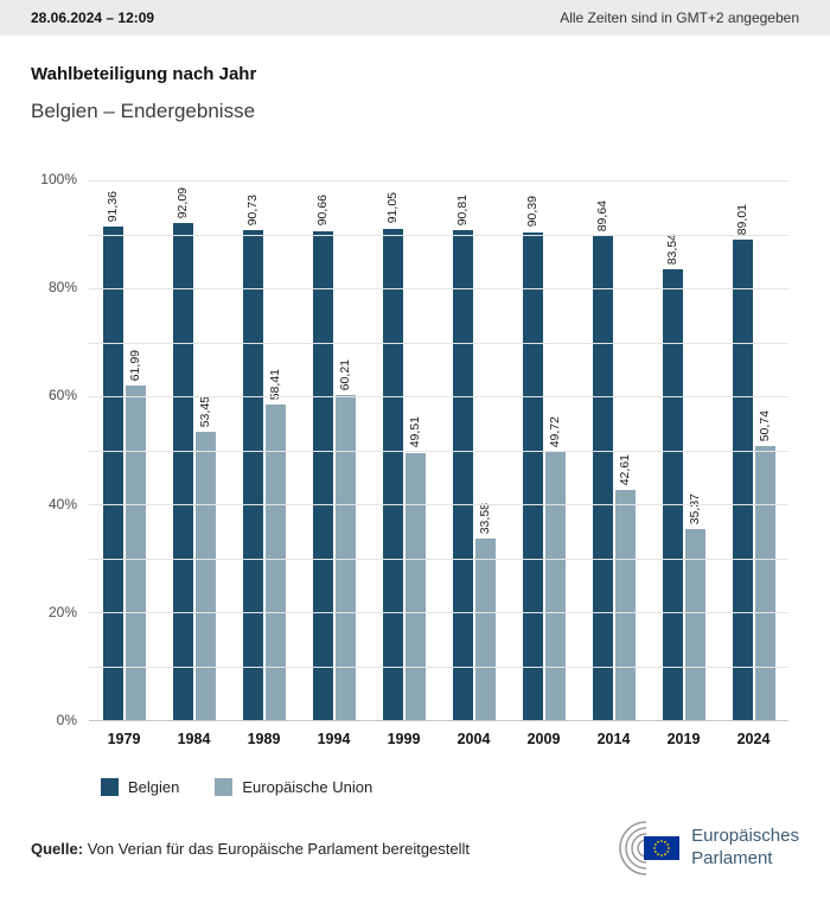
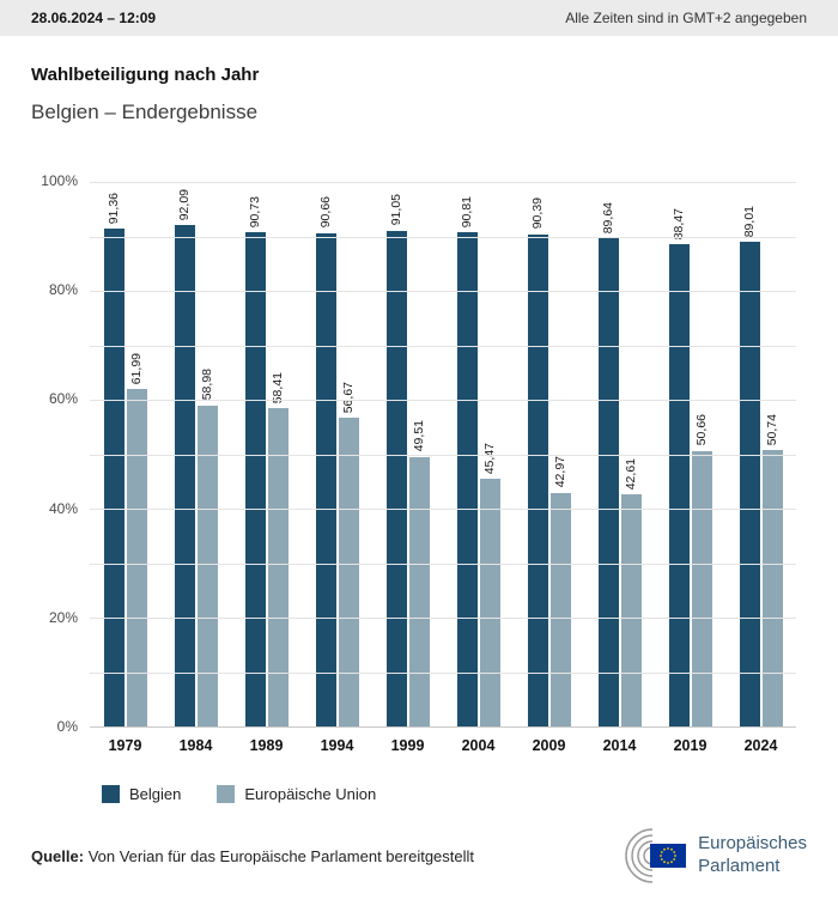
Europäische Union/1984: 53,45 -> 58,98
Europäische Union/1994: 60,21 -> 56,67
Europäische Union/2004: 33,58 -> 45,47
Europäische Union/2009: 49,72 -> 42,97
Belgien/2019: 83,54 -> 88,47
Europäische Union/2019: 35,37 -> 50,66
